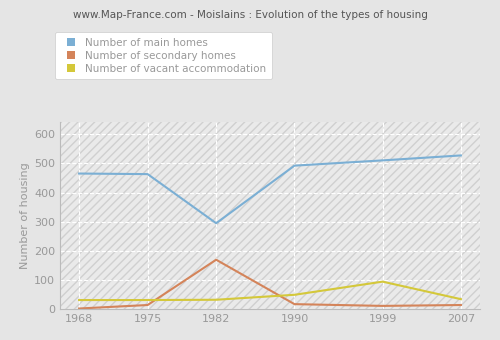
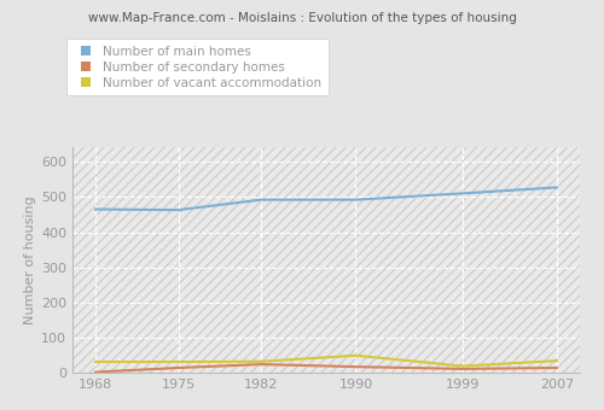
Number of main homes/1982: 295 -> 492
Number of secondary homes/1982: 170 -> 25
Number of vacant accommodation/1999: 95 -> 20
